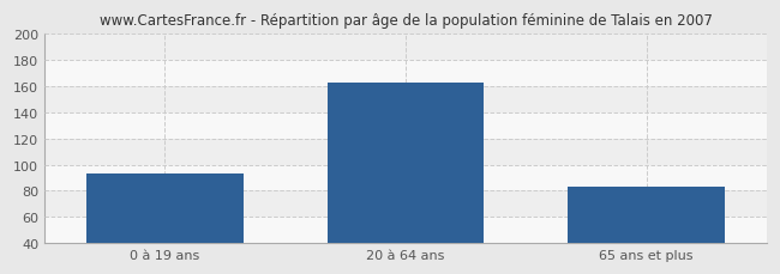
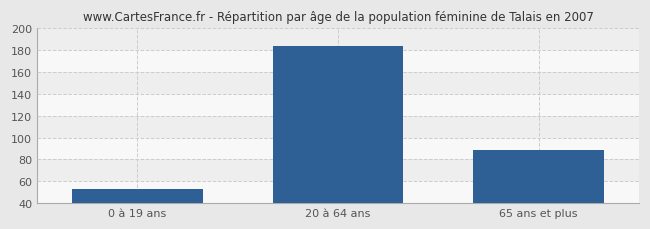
0 à 19 ans: 93 -> 53
20 à 64 ans: 163 -> 184
65 ans et plus: 83 -> 89
